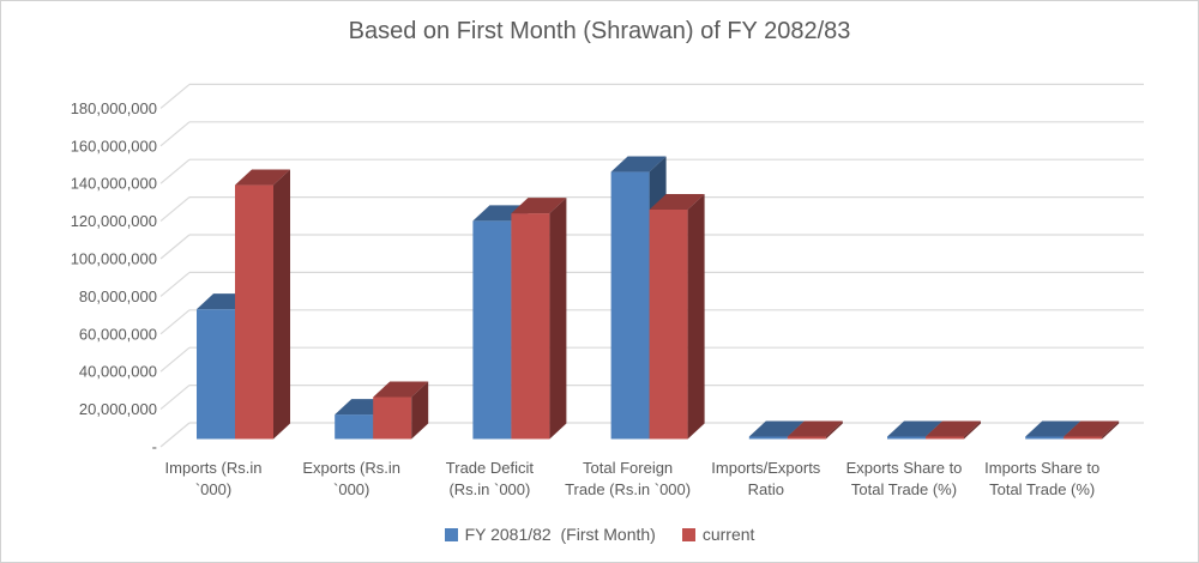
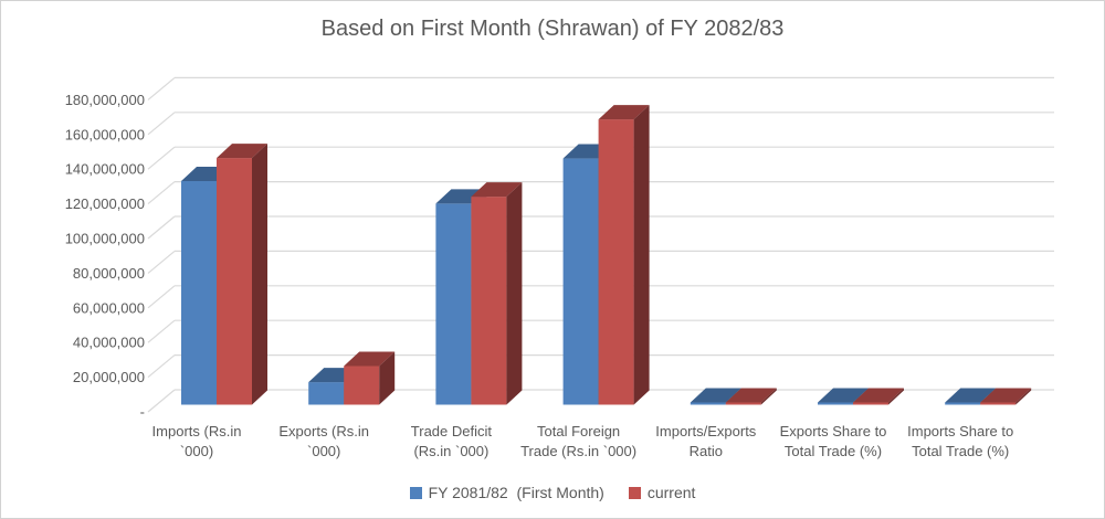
FY 2081/82 (First Month)/Imports (Rs.in `000): 69000000 -> 129000000
current/Imports (Rs.in `000): 135000000 -> 142000000
current/Total Foreign Trade (Rs.in `000): 122000000 -> 165000000
